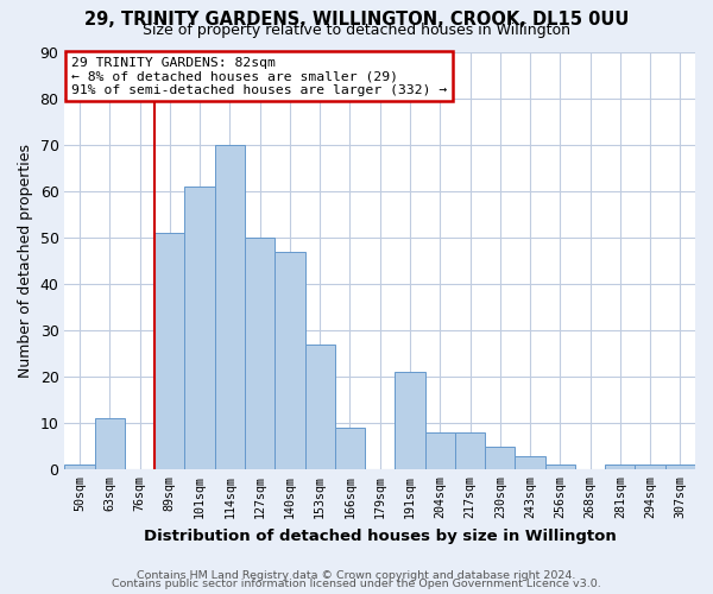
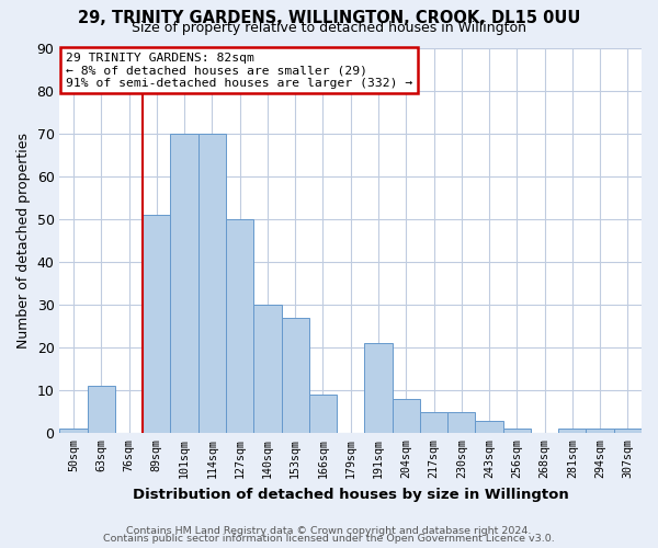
101sqm: 61 -> 70
140sqm: 47 -> 30
217sqm: 8 -> 5
